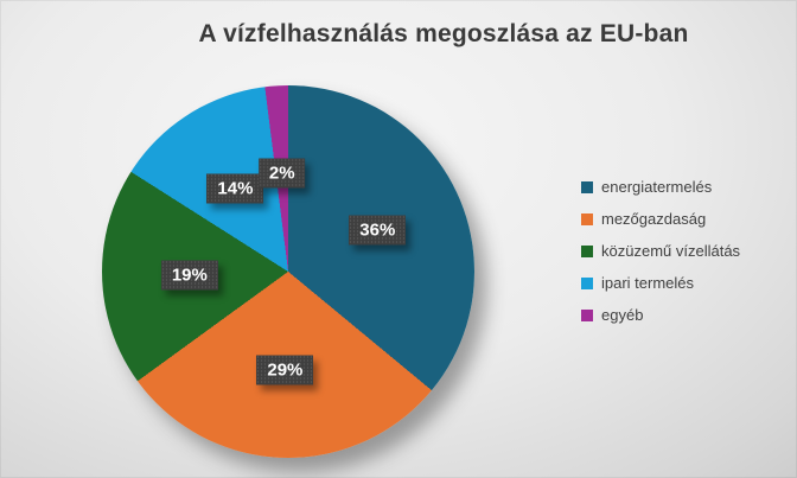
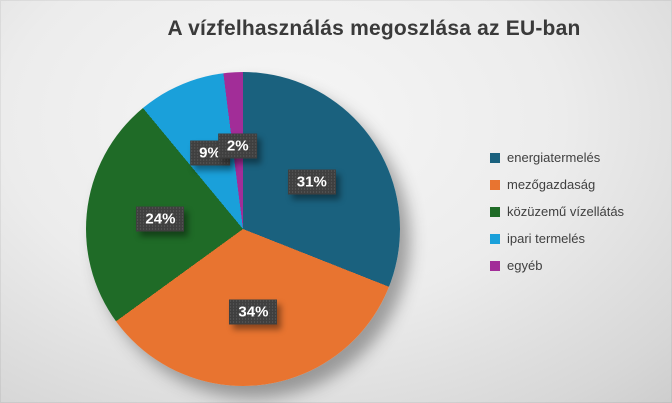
energiatermelés: 36% -> 31%
mezőgazdaság: 29% -> 34%
közüzemű vízellátás: 19% -> 24%
ipari termelés: 14% -> 9%
